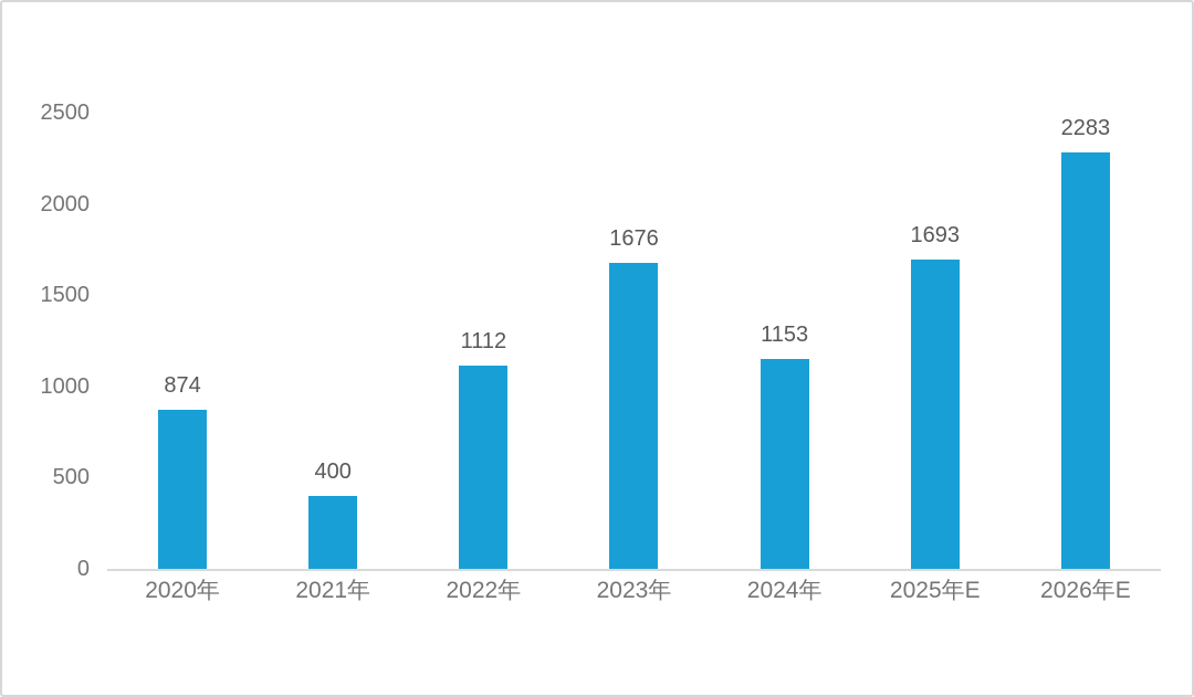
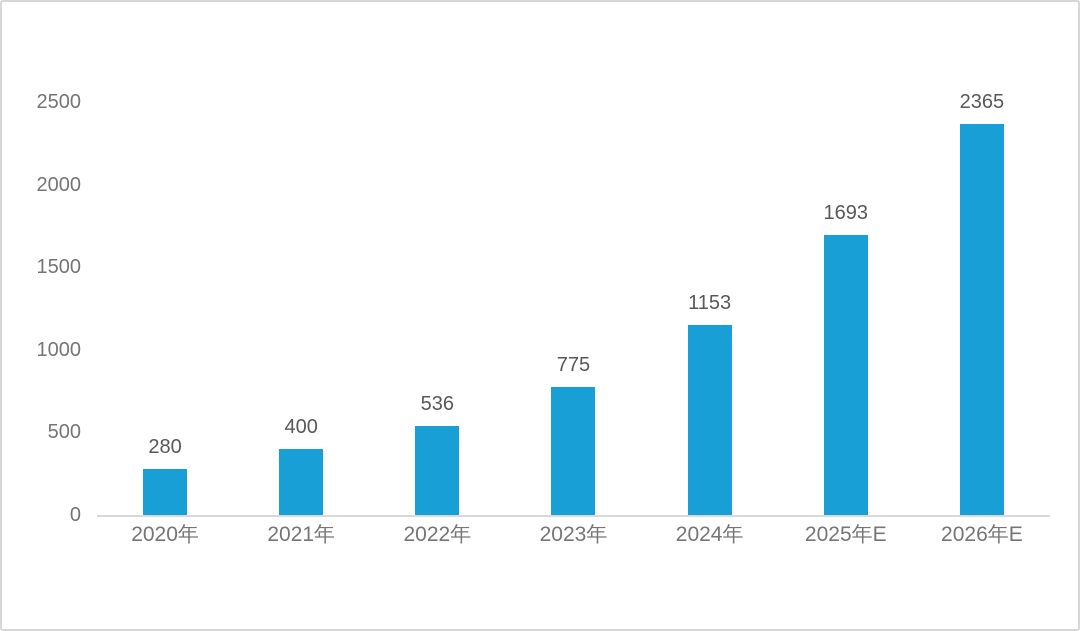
2020年: 874 -> 280
2022年: 1112 -> 536
2023年: 1676 -> 775
2026年E: 2283 -> 2365
